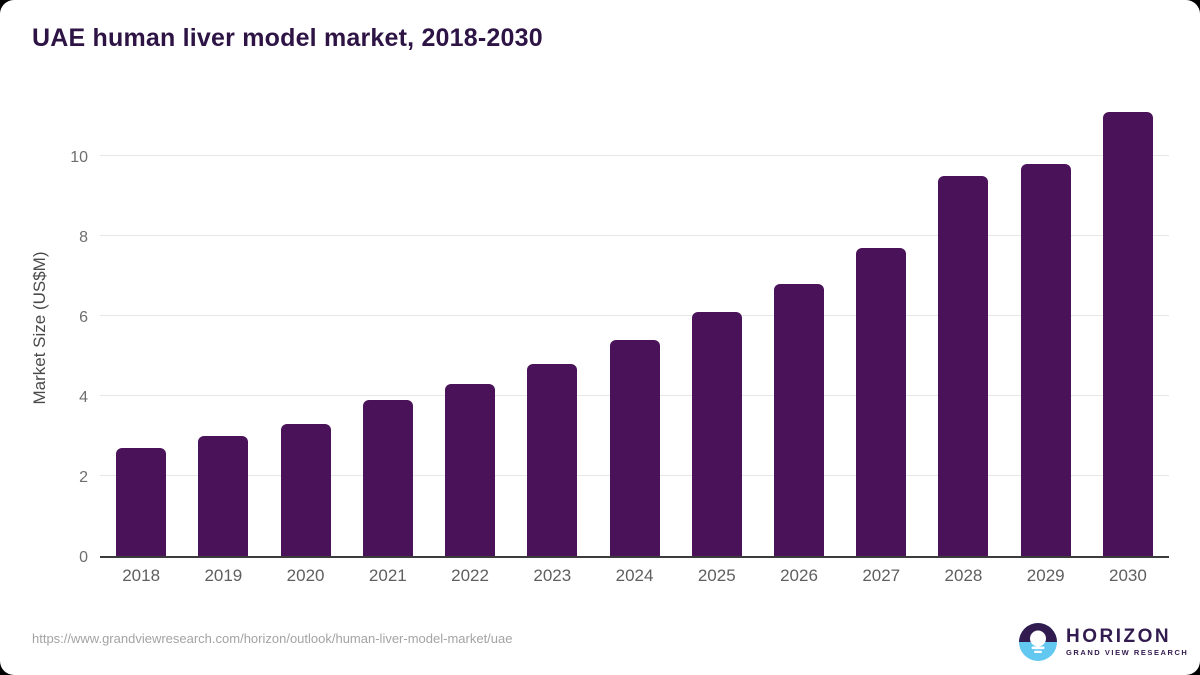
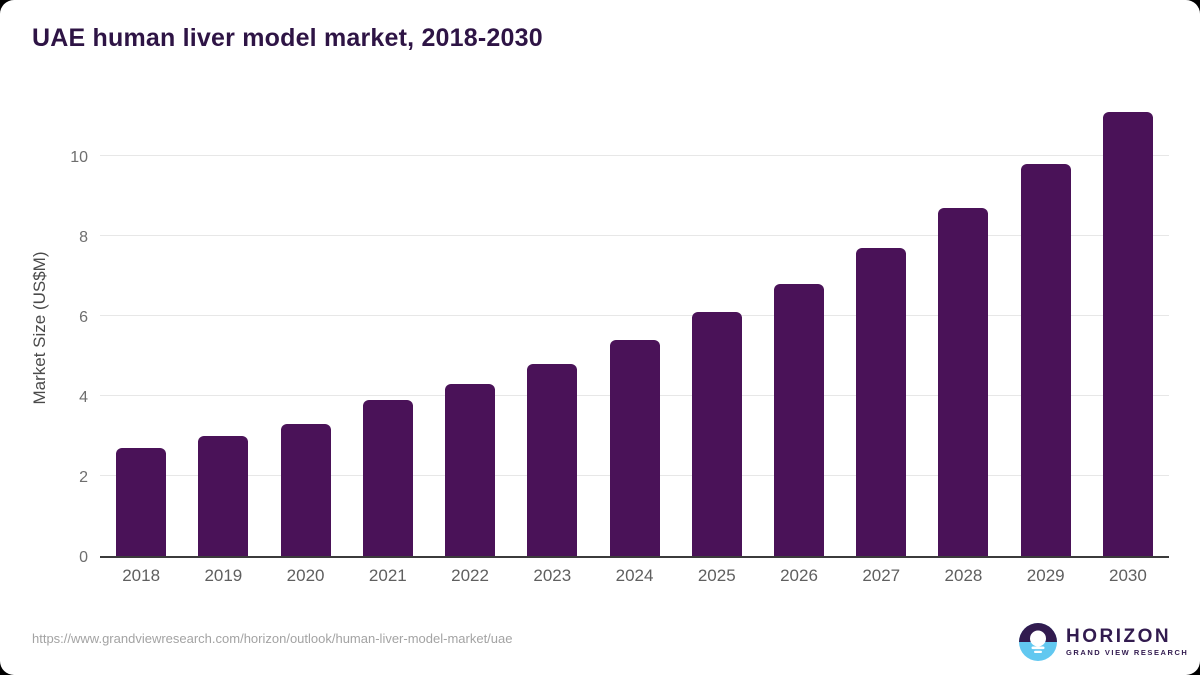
2028: 9.5 -> 8.7
